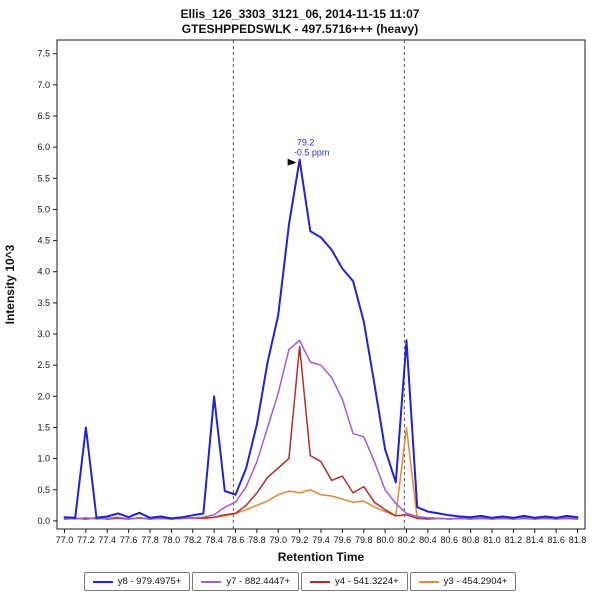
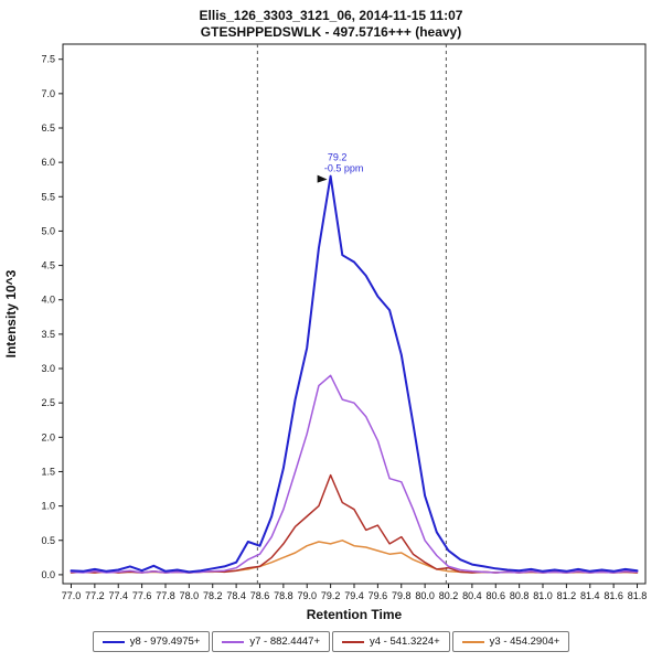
y8 - 979.4975+/77.2: 1.5 -> 0.1
y8 - 979.4975+/78.4: 2.0 -> 0.2
y4 - 541.3224+/79.2: 2.8 -> 1.4
y8 - 979.4975+/80.2: 2.9 -> 0.3
y3 - 454.2904+/80.2: 1.5 -> 0.1
